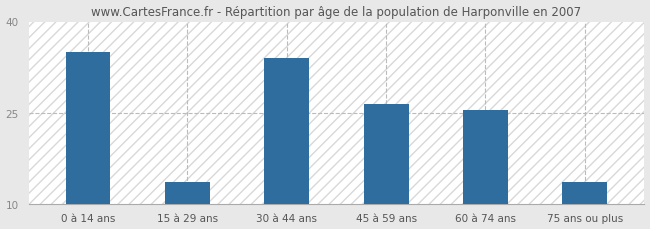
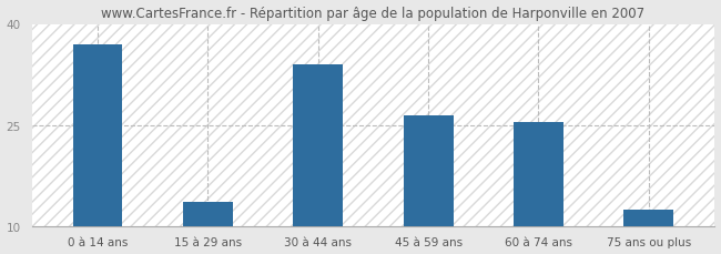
0 à 14 ans: 35.0 -> 37.0
75 ans ou plus: 13.5 -> 12.4
